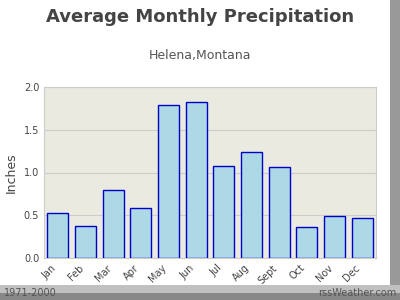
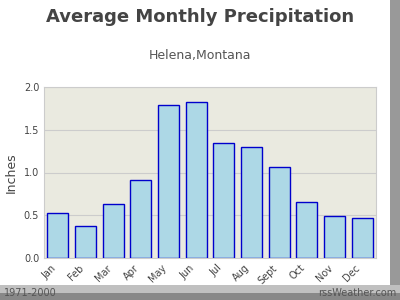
Mar: 0.80 -> 0.63
Apr: 0.58 -> 0.91
Jul: 1.08 -> 1.35
Aug: 1.24 -> 1.30
Oct: 0.36 -> 0.65
